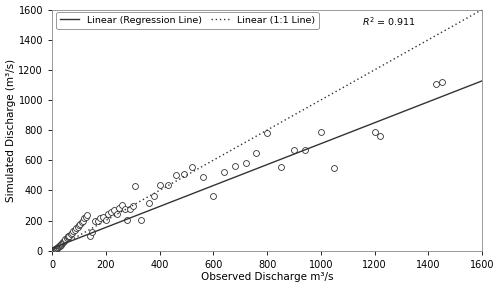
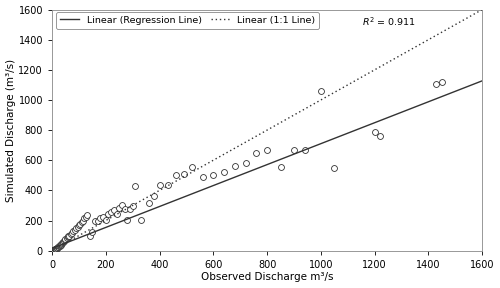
600: 360 -> 500
800: 780 -> 660
1000: 790 -> 1060
